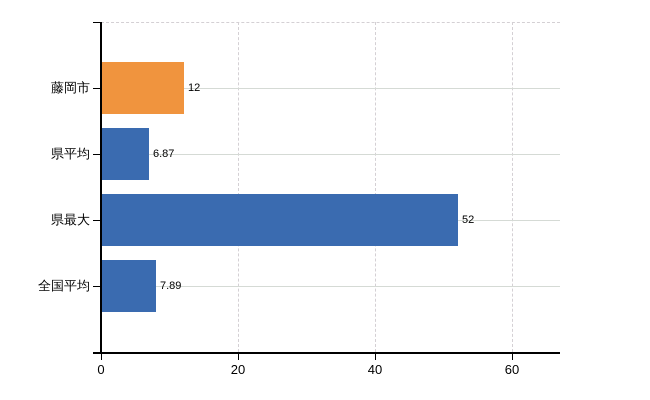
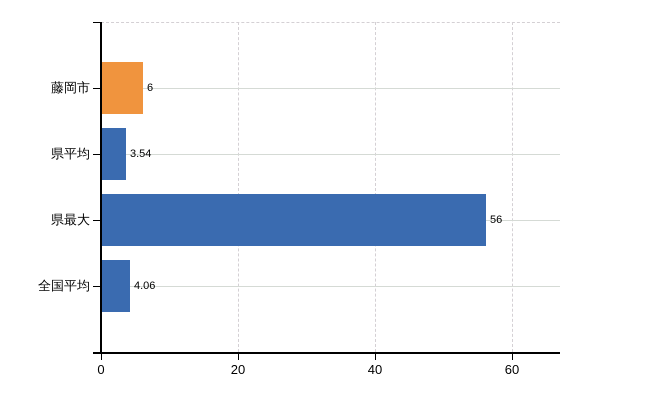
藤岡市: 12 -> 6
県平均: 6.87 -> 3.54
県最大: 52 -> 56
全国平均: 7.89 -> 4.06
